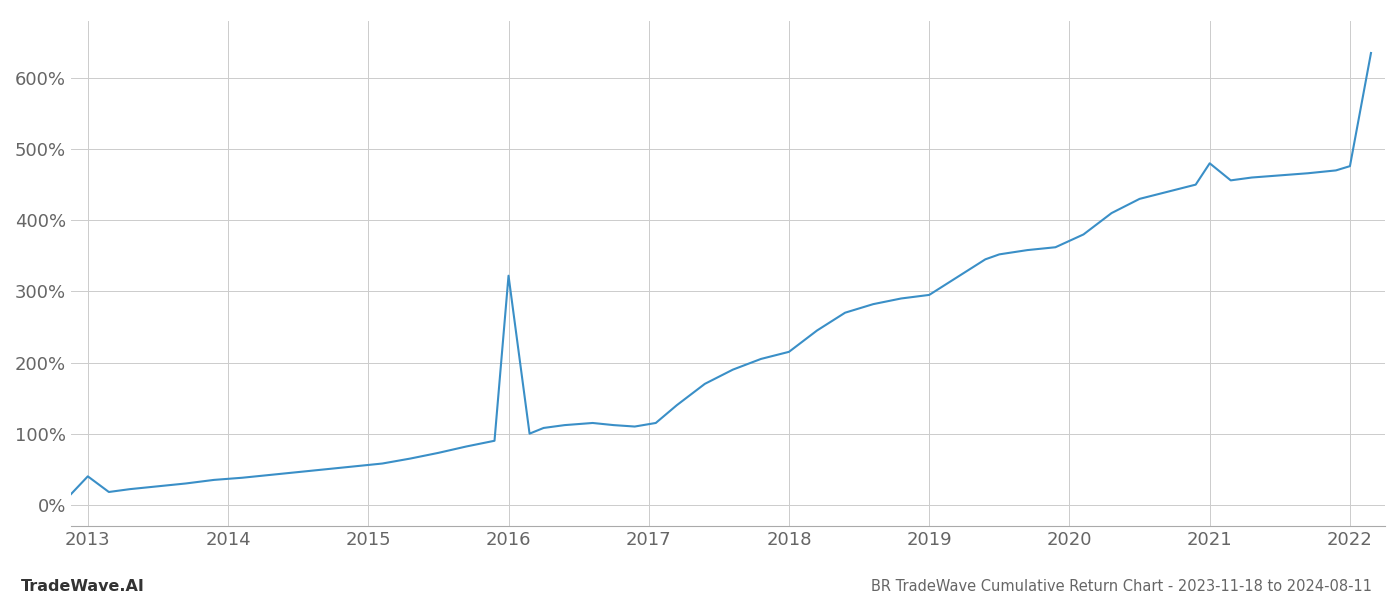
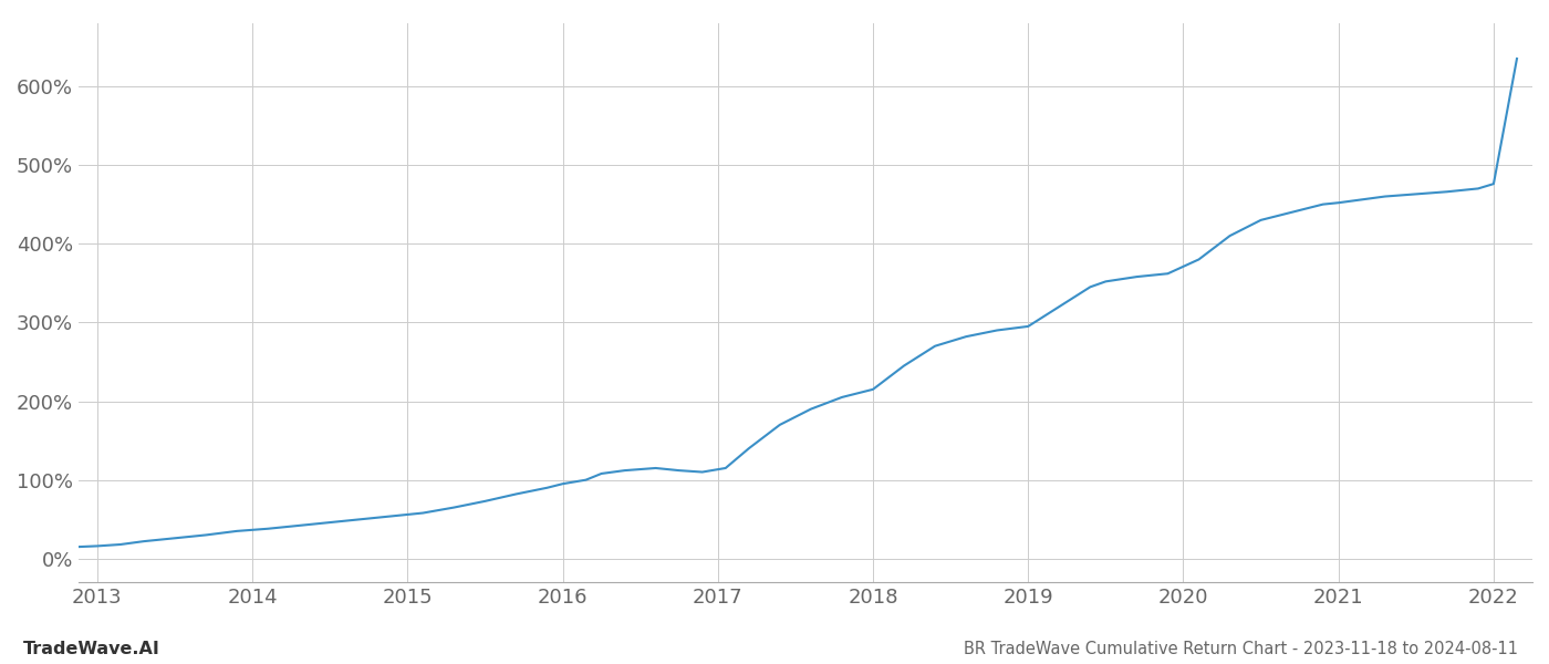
2013: 40% -> 16%
2016: 322% -> 95%
2021: 480% -> 452%
